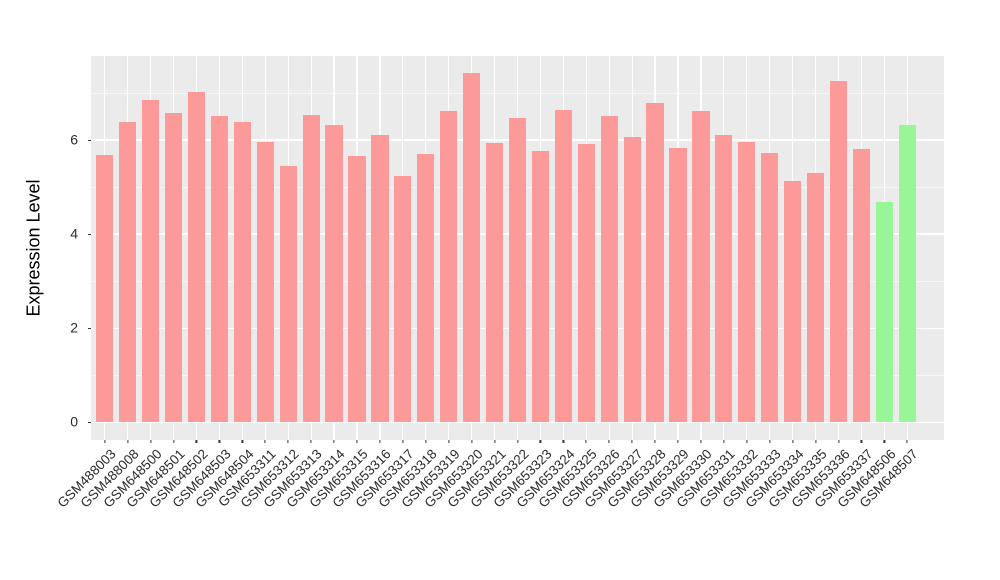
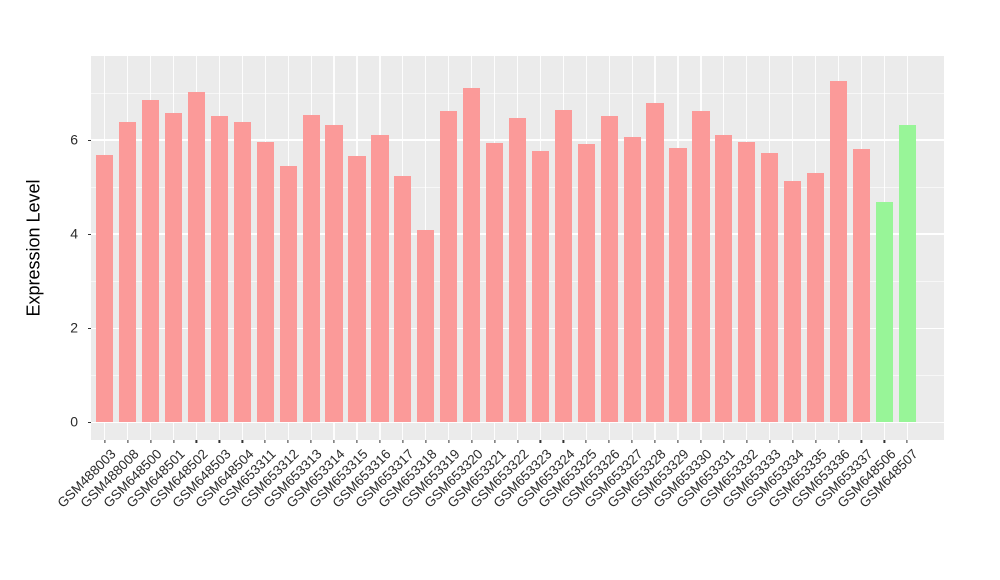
GSM653318: 5.7 -> 4.1
GSM653320: 7.4 -> 7.1
